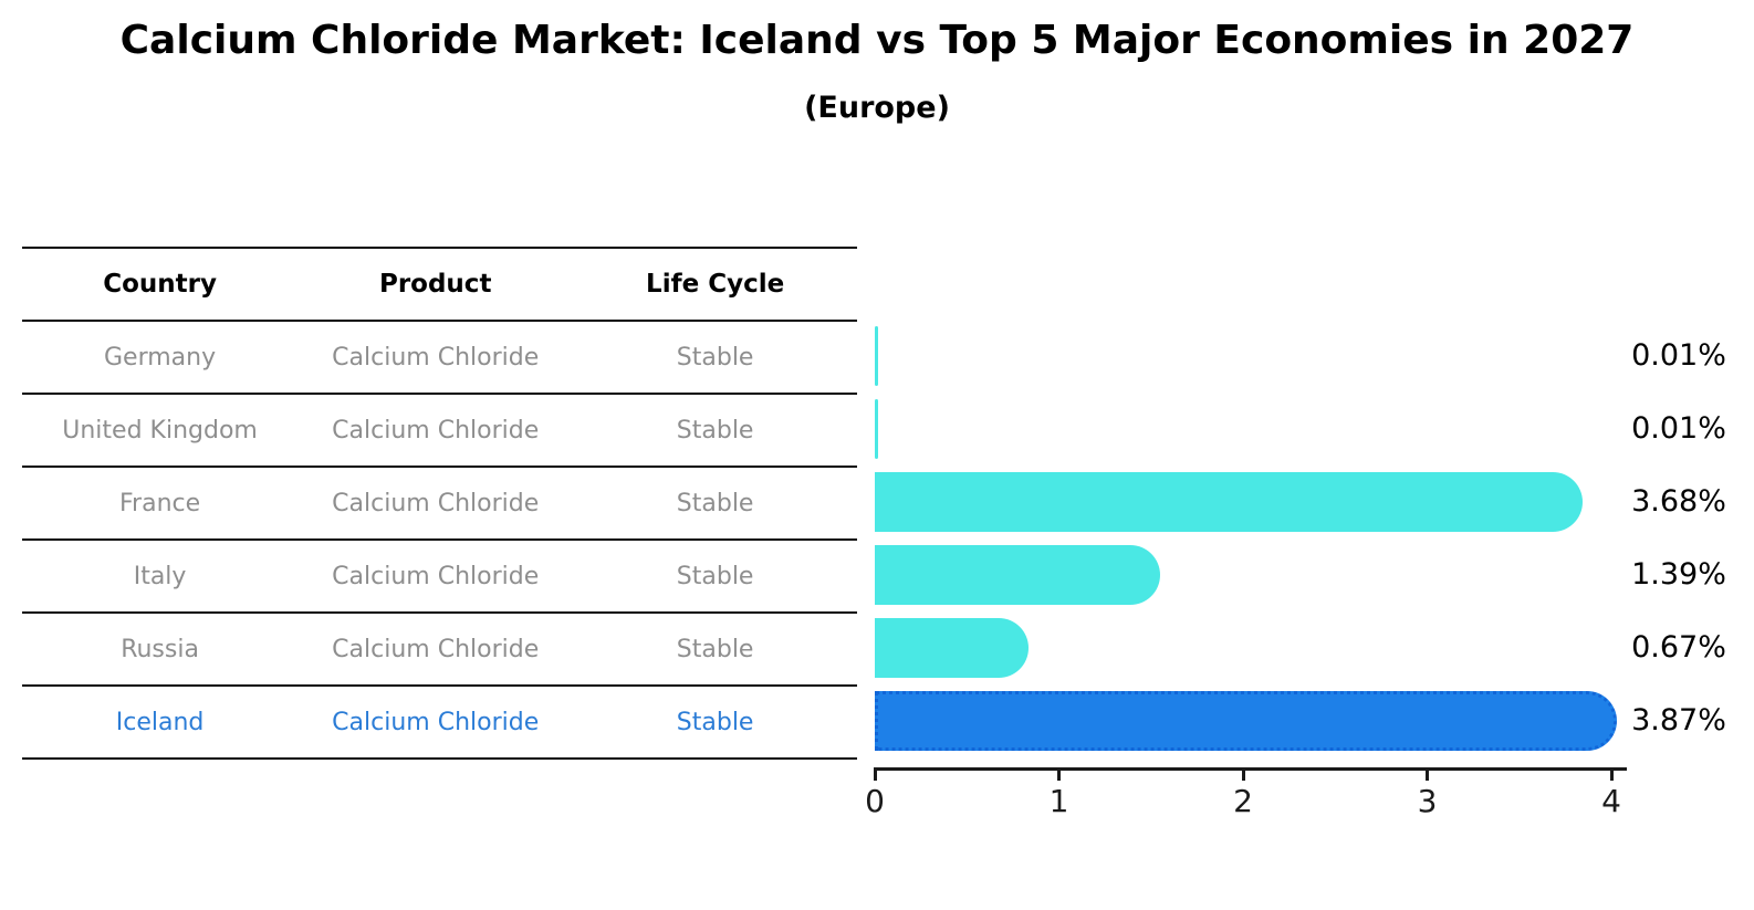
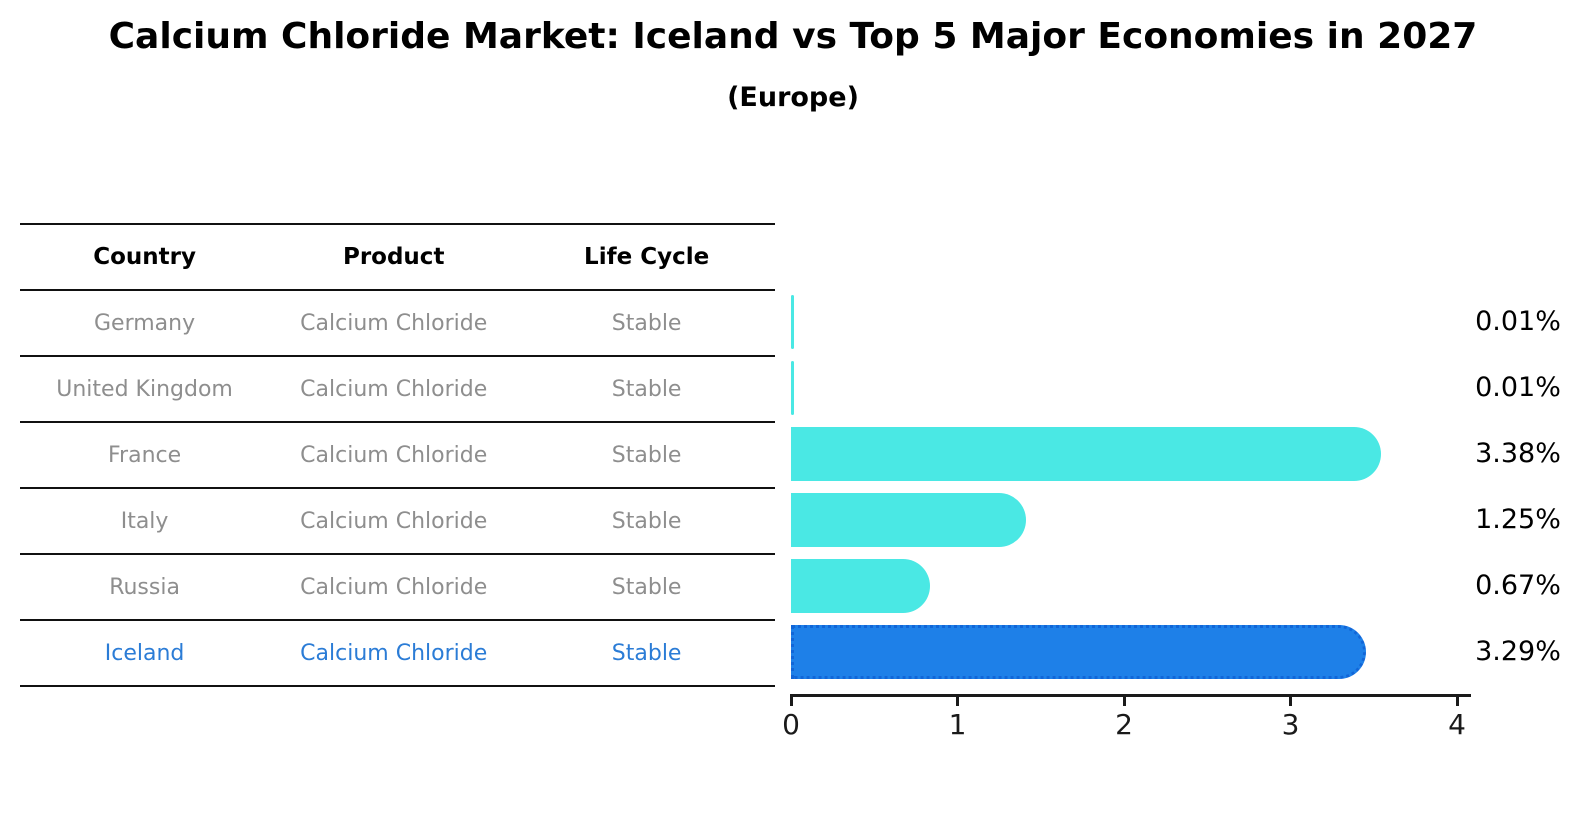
France: 3.68% -> 3.38%
Italy: 1.39% -> 1.25%
Iceland: 3.87% -> 3.29%
